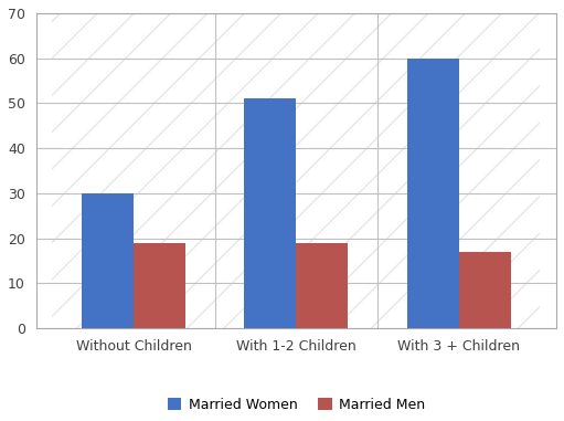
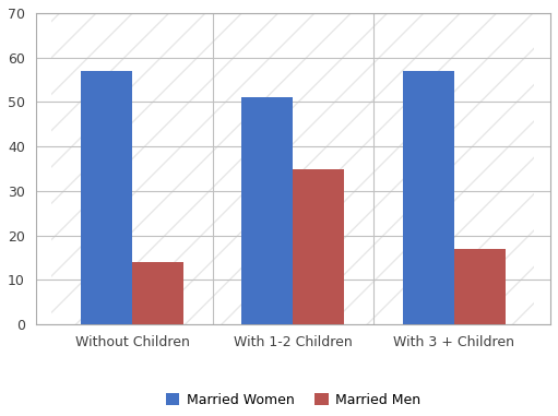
Married Women/Without Children: 30 -> 57
Married Men/Without Children: 19 -> 14
Married Men/With 1-2 Children: 19 -> 35
Married Women/With 3 + Children: 60 -> 57
